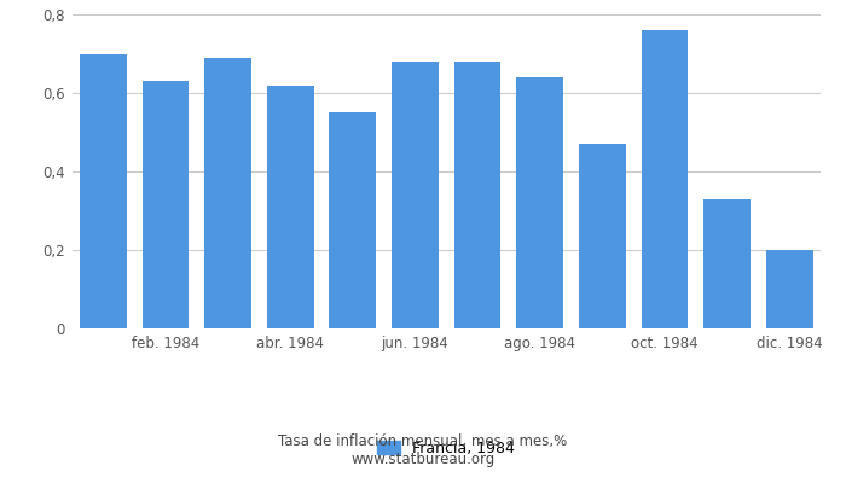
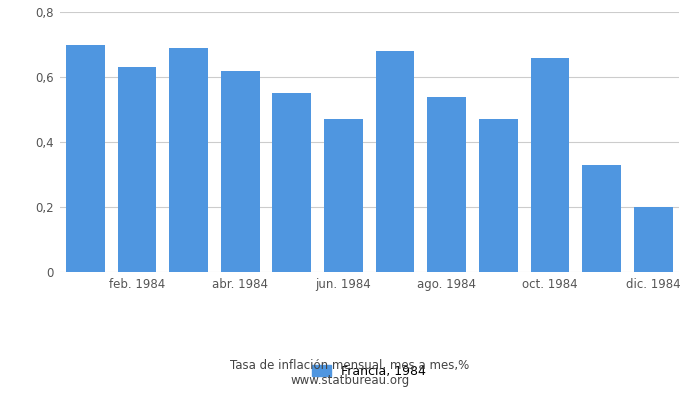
jun. 1984: 0,68 -> 0,47
ago. 1984: 0,64 -> 0,54
oct. 1984: 0,76 -> 0,66
